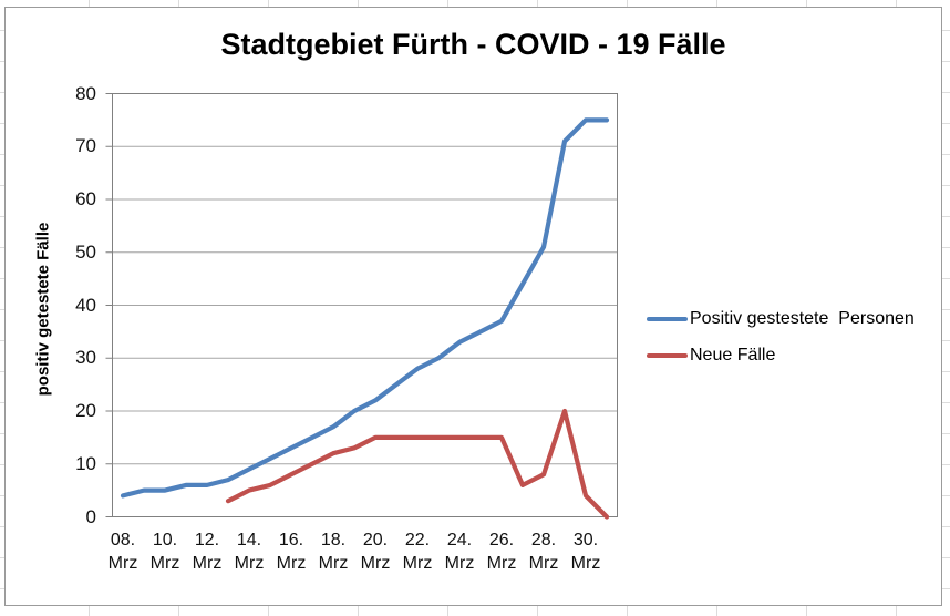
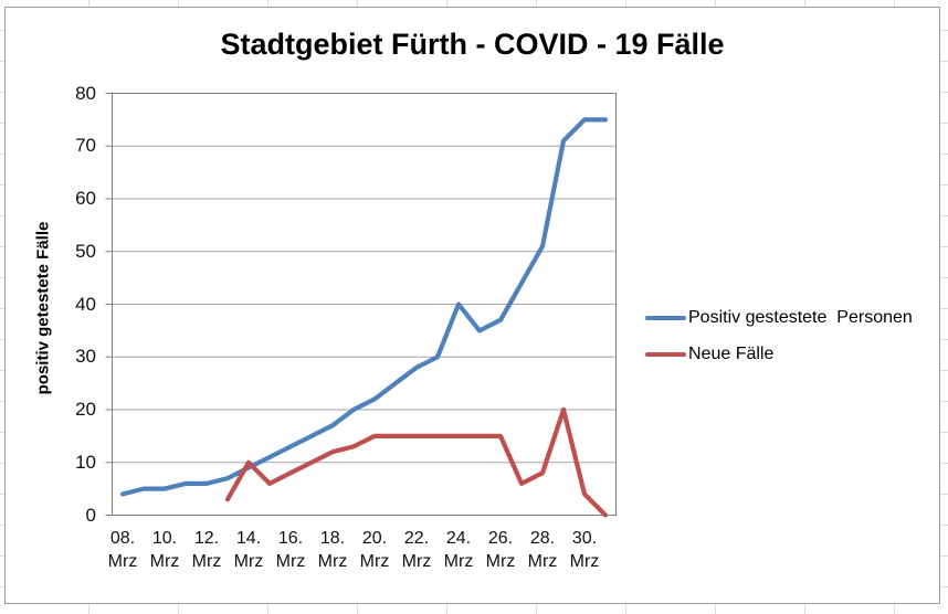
Neue Fälle/14. Mrz: 5 -> 10
Positiv gestestete Personen/24. Mrz: 33 -> 40
